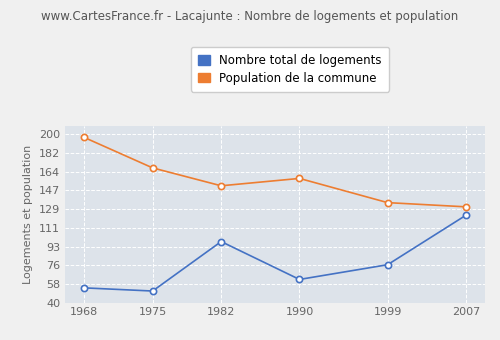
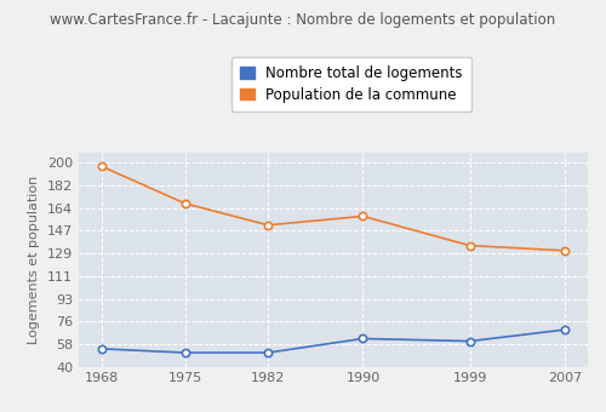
Nombre total de logements/1982: 98 -> 51
Nombre total de logements/1999: 76 -> 60
Nombre total de logements/2007: 123 -> 69
